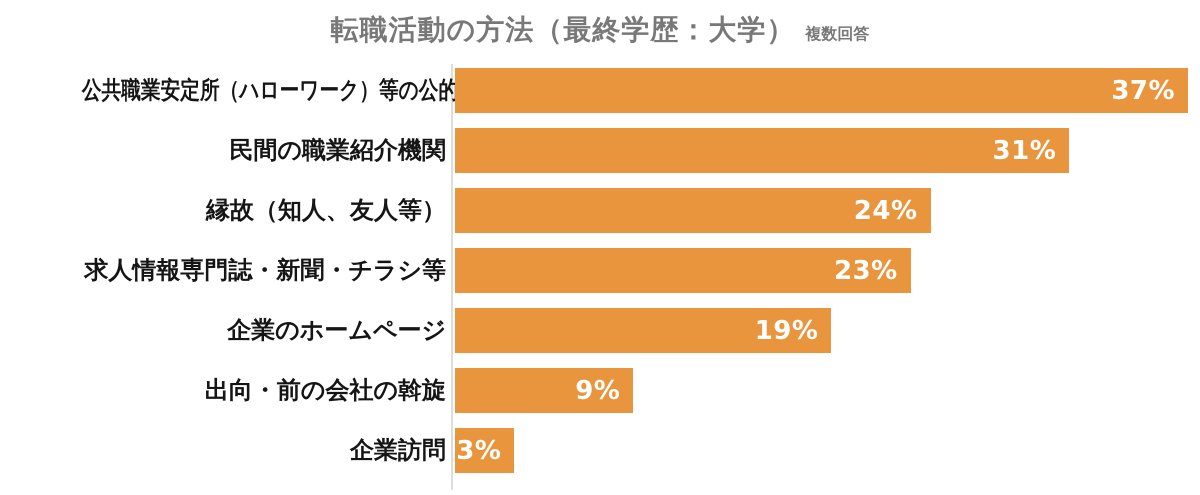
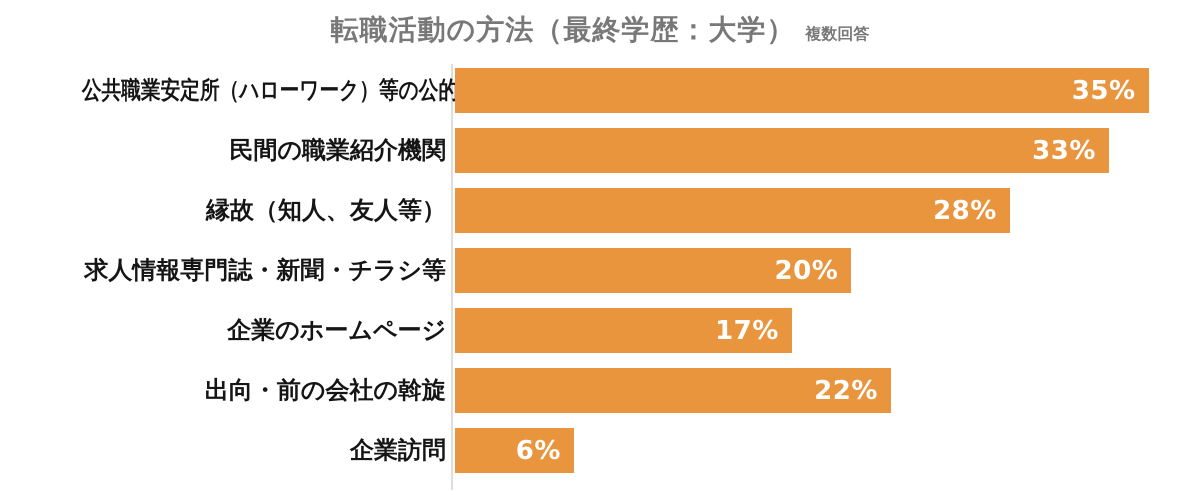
公共職業安定所（ハローワーク）等の公的機関: 37% -> 35%
民間の職業紹介機関: 31% -> 33%
縁故（知人、友人等）: 24% -> 28%
求人情報専門誌・新聞・チラシ等: 23% -> 20%
企業のホームページ: 19% -> 17%
出向・前の会社の斡旋: 9% -> 22%
企業訪問: 3% -> 6%
